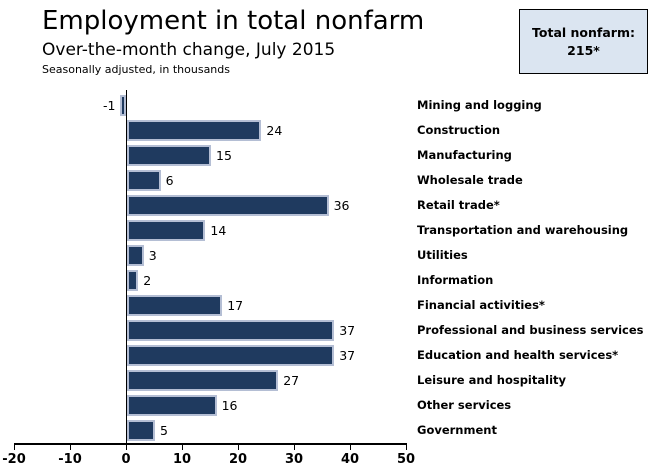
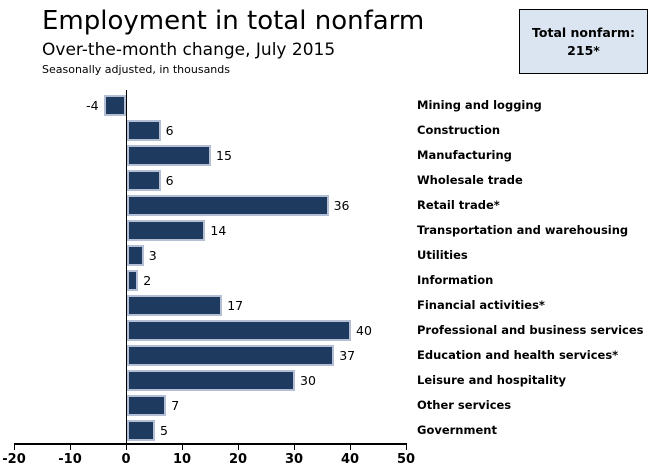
Mining and logging: -1 -> -4
Construction: 24 -> 6
Professional and business services: 37 -> 40
Leisure and hospitality: 27 -> 30
Other services: 16 -> 7
